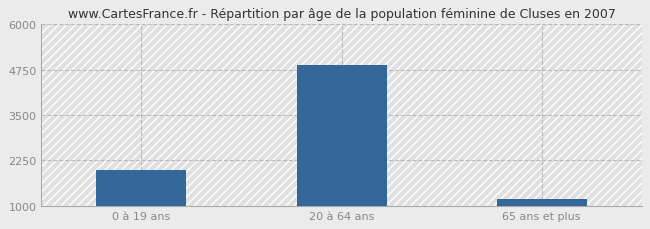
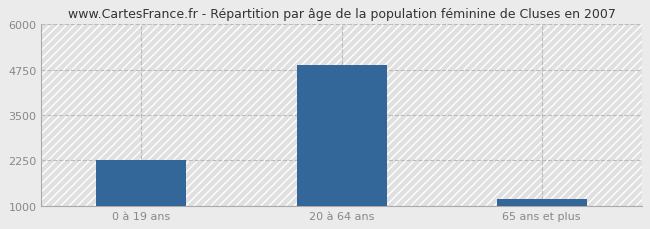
0 à 19 ans: 2000 -> 2250
